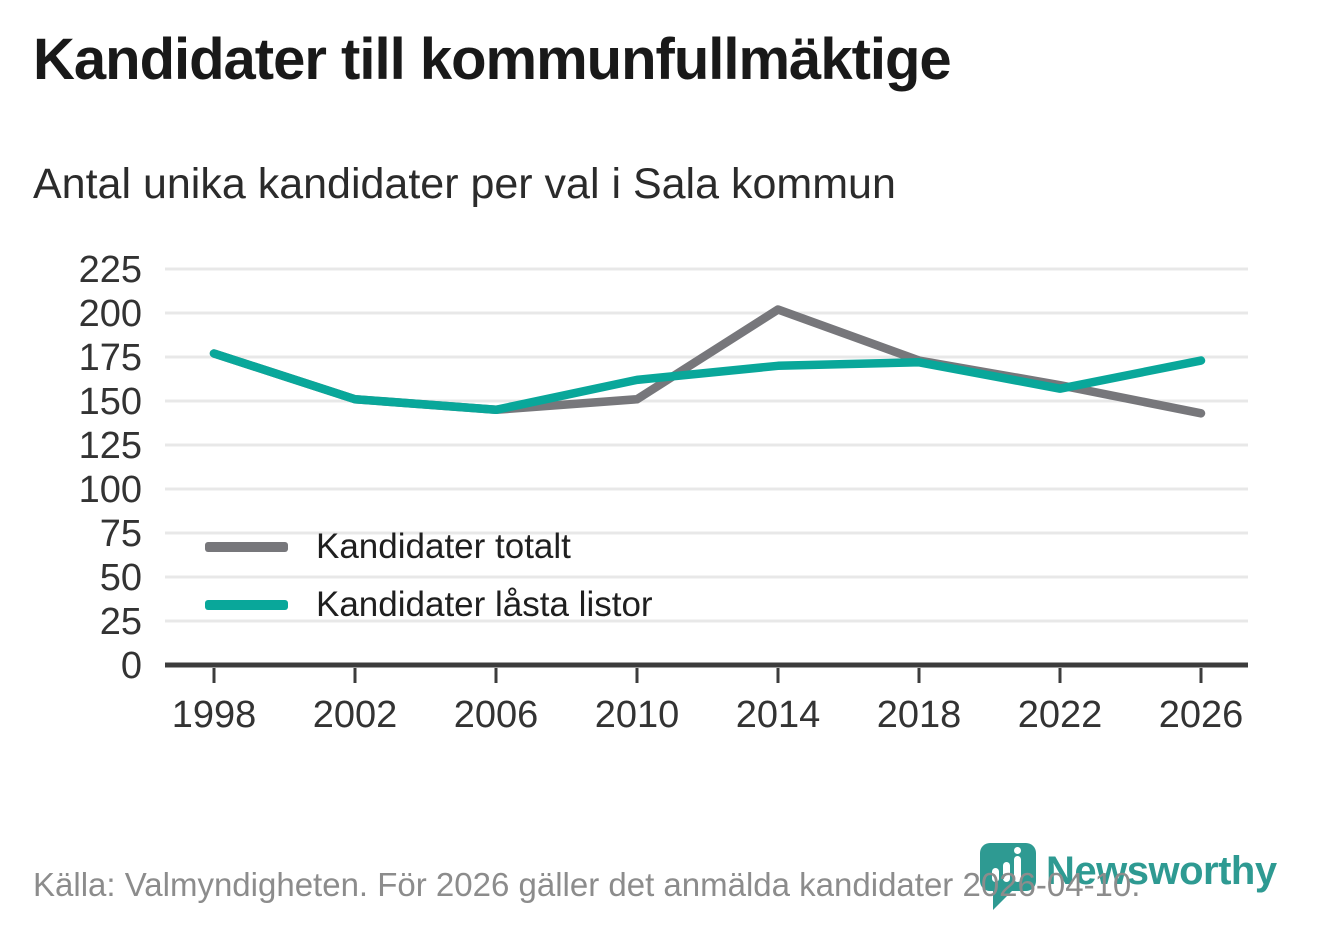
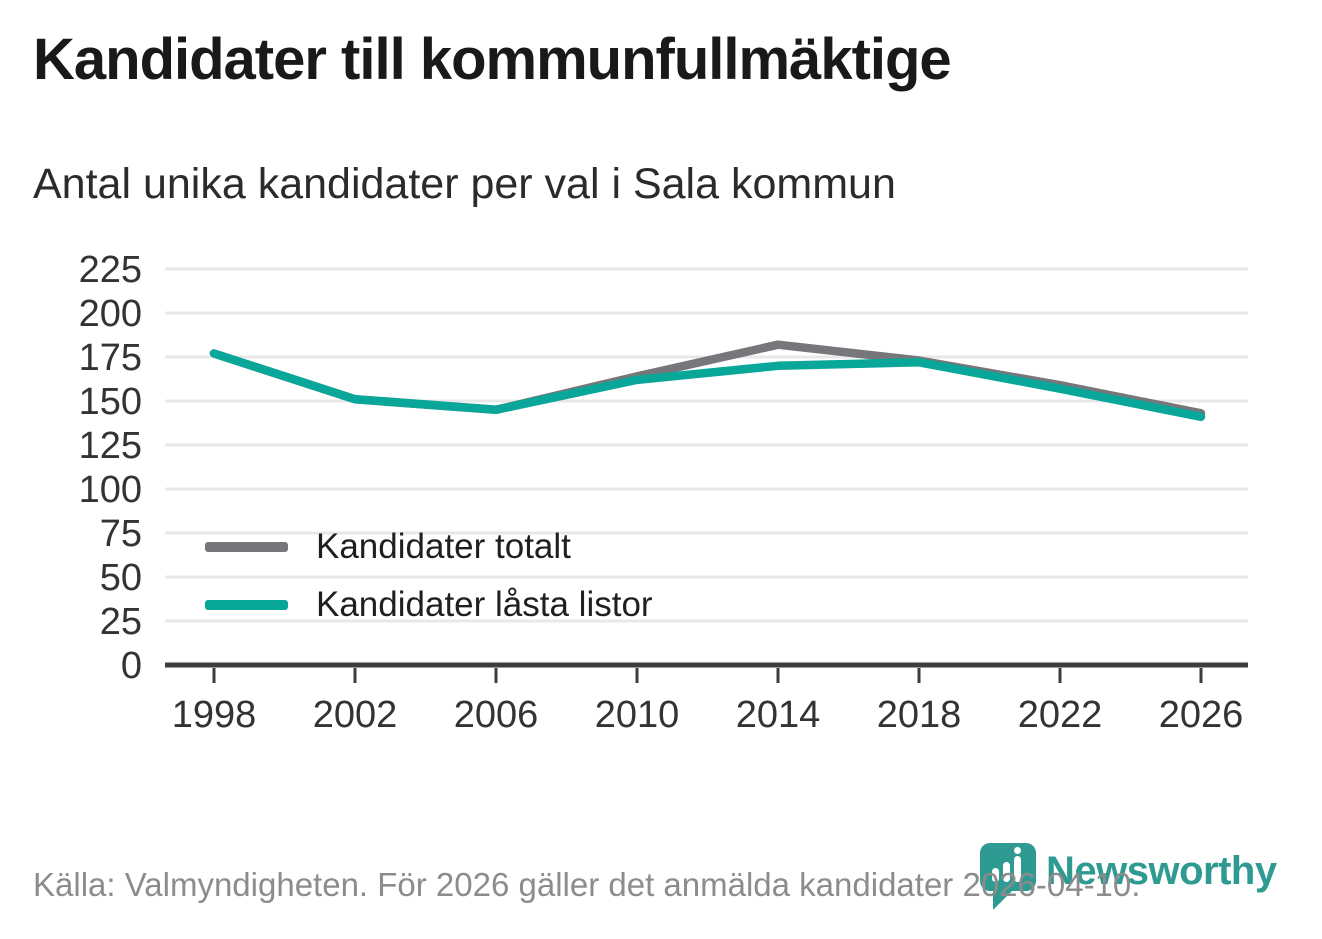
Kandidater totalt/2010: 151 -> 164
Kandidater totalt/2014: 202 -> 182
Kandidater låsta listor/2026: 173 -> 141
